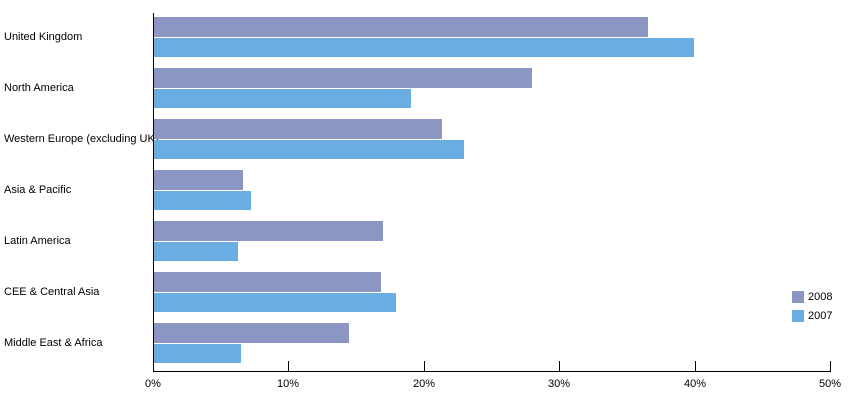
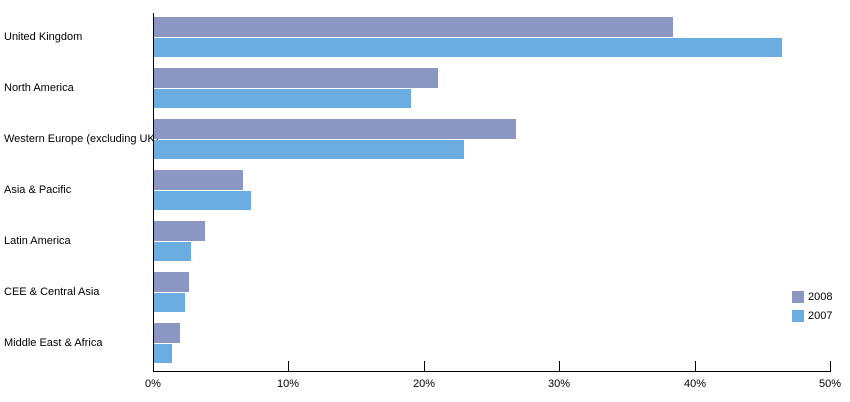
2008/United Kingdom: 36.5% -> 38.3%
2007/United Kingdom: 39.9% -> 46.4%
2008/North America: 27.9% -> 21.0%
2008/Western Europe (excluding UK): 21.3% -> 26.7%
2008/Latin America: 16.9% -> 3.8%
2007/Latin America: 6.2% -> 2.7%
2008/CEE & Central Asia: 16.8% -> 2.6%
2007/CEE & Central Asia: 17.9% -> 2.3%
2008/Middle East & Africa: 14.4% -> 1.9%
2007/Middle East & Africa: 6.4% -> 1.3%
